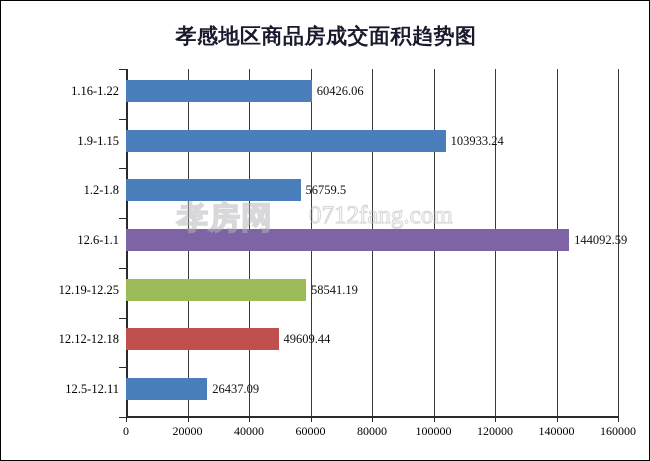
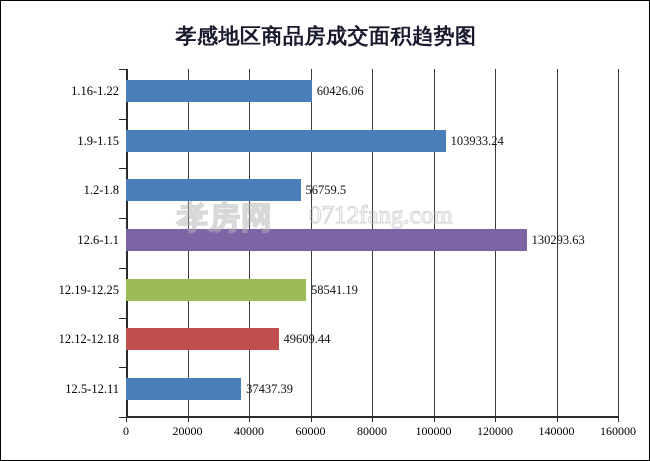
12.6-1.1: 144092.59 -> 130293.63
12.5-12.11: 26437.09 -> 37437.39
